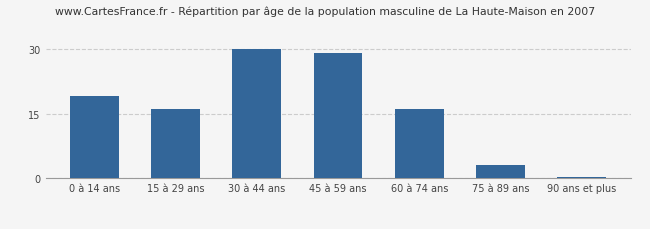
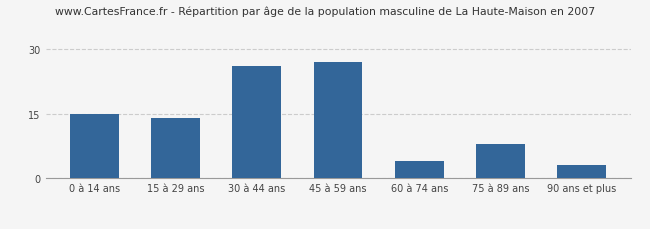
0 à 14 ans: 19.0 -> 15.0
15 à 29 ans: 16.0 -> 14.0
30 à 44 ans: 30.0 -> 26.0
45 à 59 ans: 29.0 -> 27.0
60 à 74 ans: 16.0 -> 4.0
75 à 89 ans: 3.0 -> 8.0
90 ans et plus: 0.3 -> 3.0
